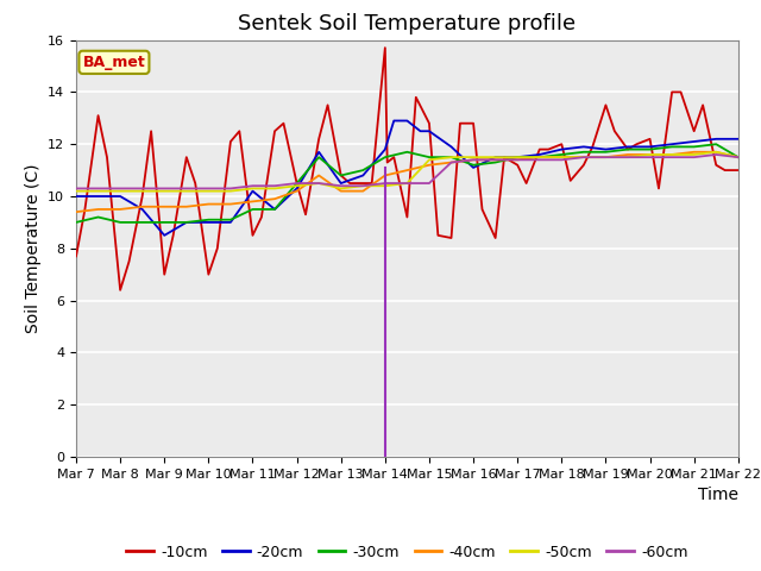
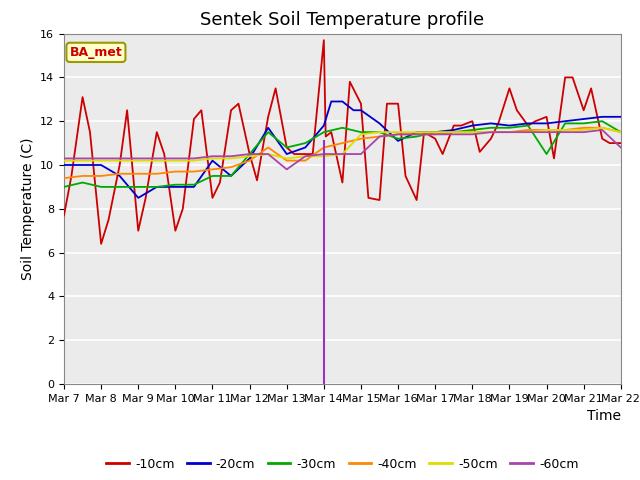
-60cm/Mar 13: 10.4 -> 9.8
-30cm/Mar 20: 11.8 -> 10.5
-60cm/Mar 22: 11.5 -> 10.8
